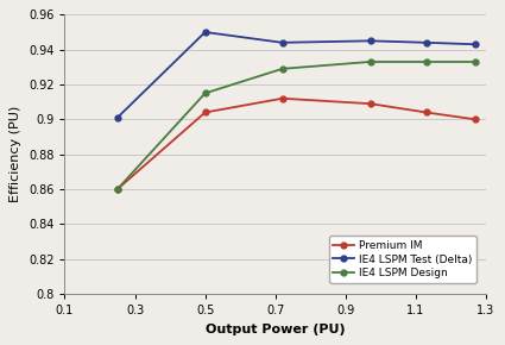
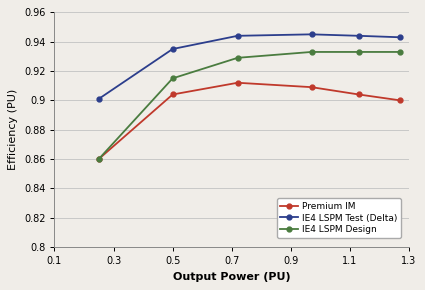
IE4 LSPM Test (Delta)/0.5: 0.950 -> 0.935
